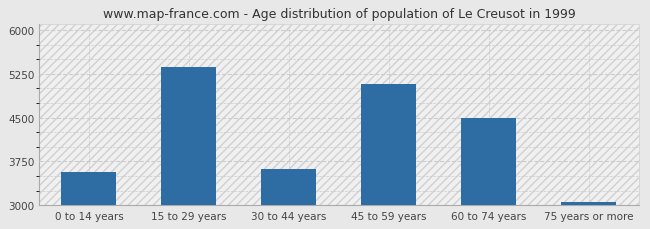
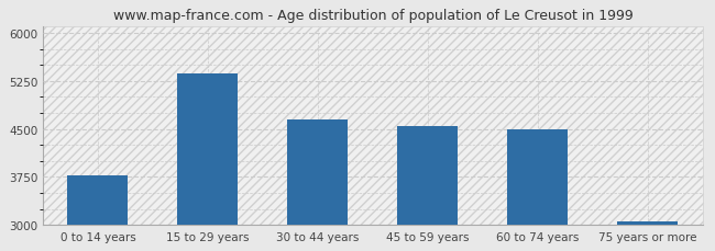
0 to 14 years: 3560 -> 3780
30 to 44 years: 3620 -> 4640
45 to 59 years: 5080 -> 4550
